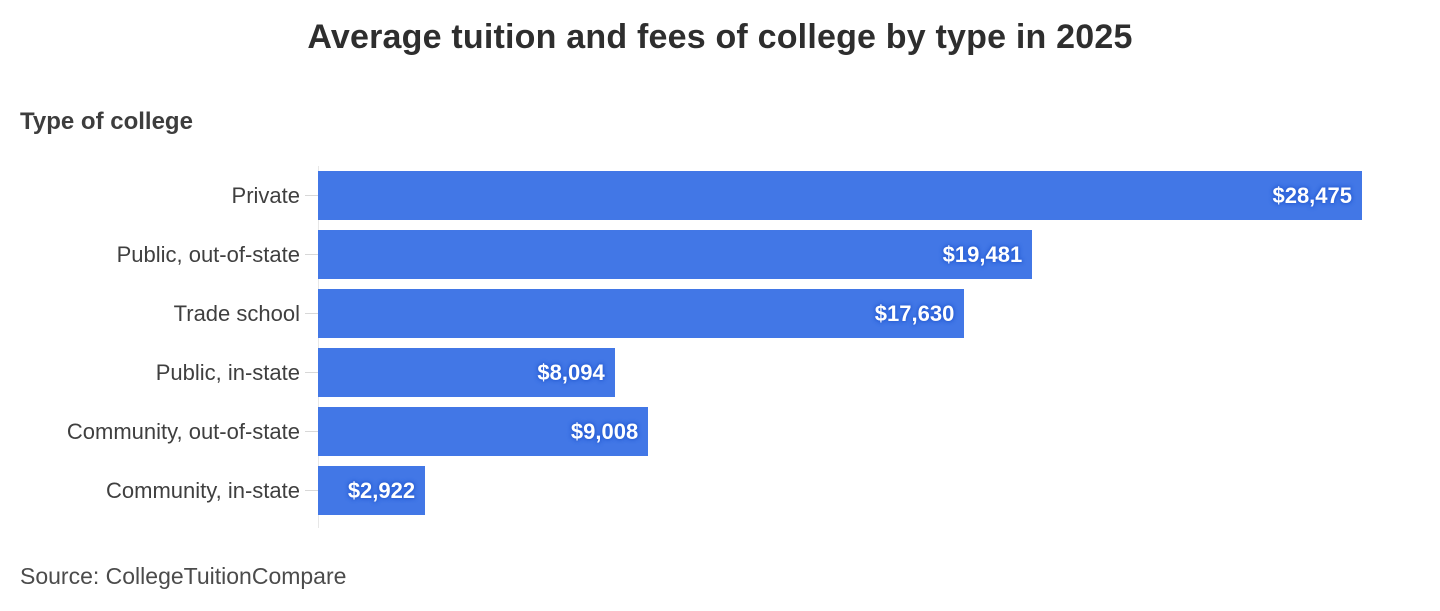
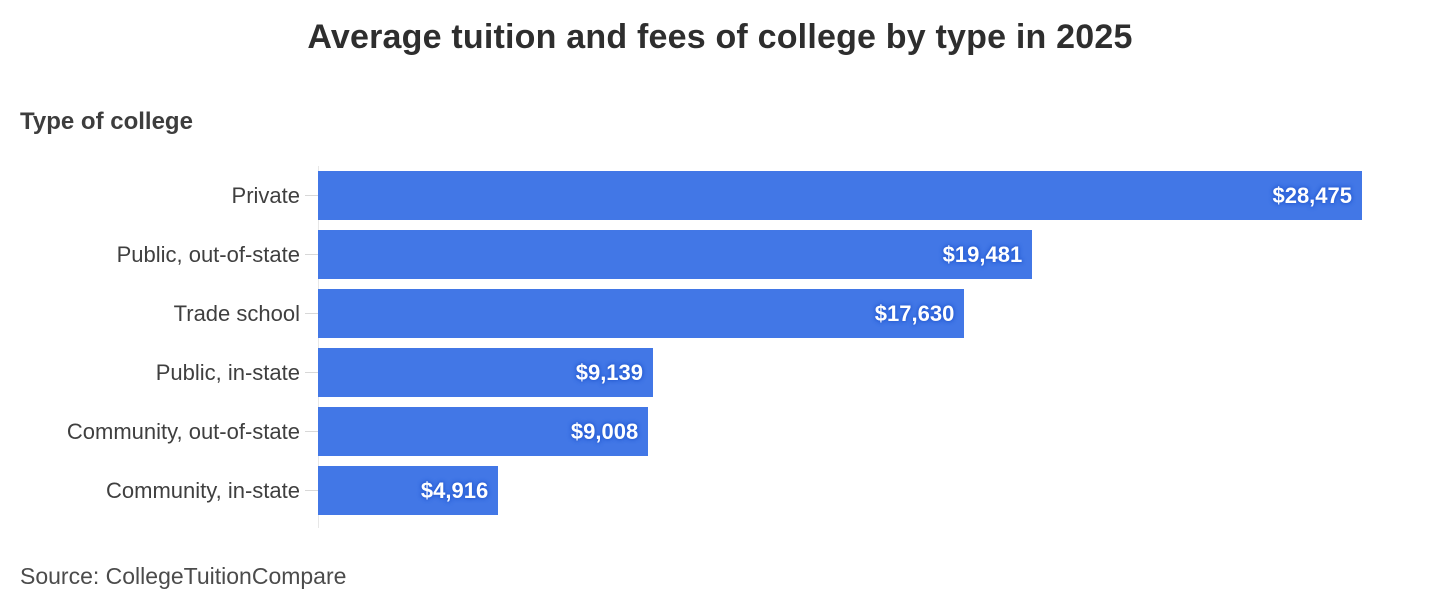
Public, in-state: $8,094 -> $9,139
Community, in-state: $2,922 -> $4,916
